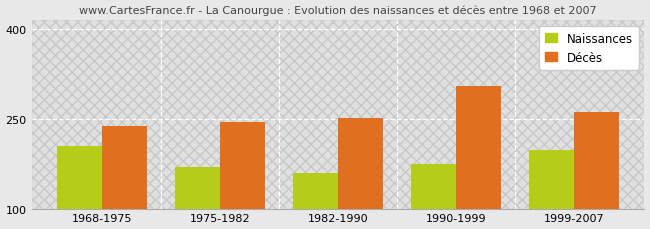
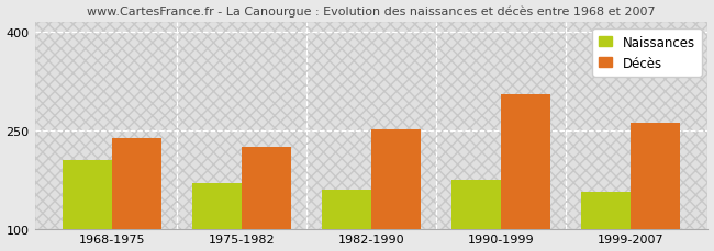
Décès/1975-1982: 245 -> 224
Naissances/1999-2007: 198 -> 156
